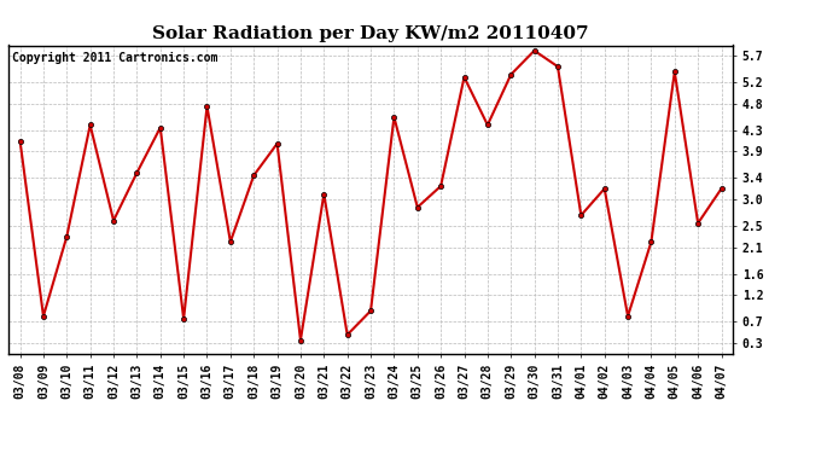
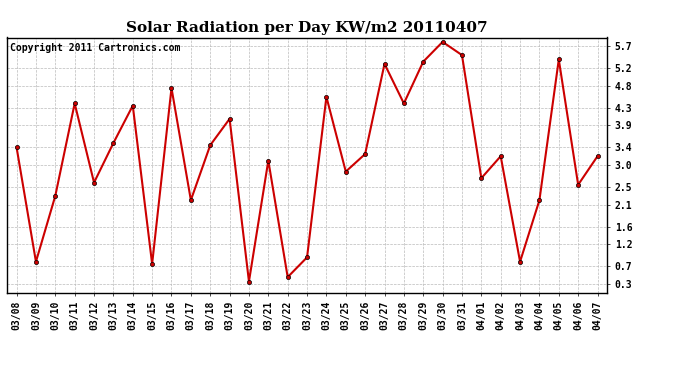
03/08: 4.10 -> 3.40
